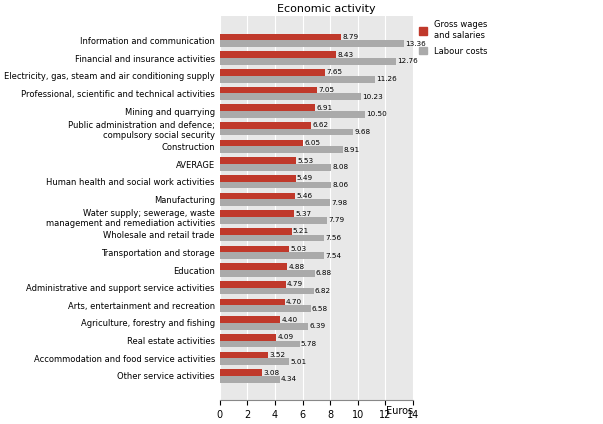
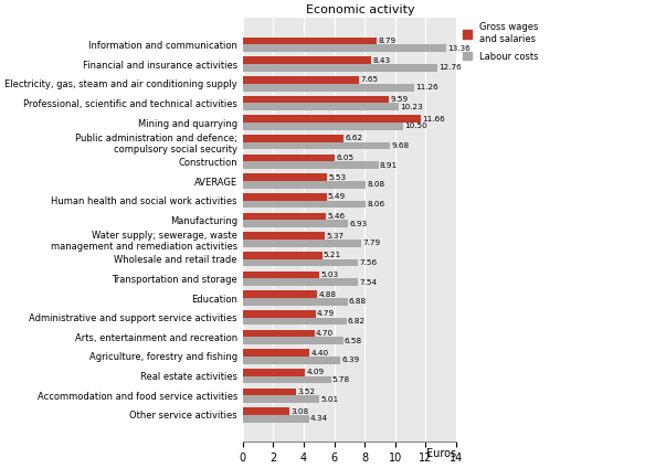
Gross wages and salaries/Professional, scientific and technical activities: 7.05 -> 9.59
Gross wages and salaries/Mining and quarrying: 6.91 -> 11.66
Labour costs/Manufacturing: 7.98 -> 6.93
